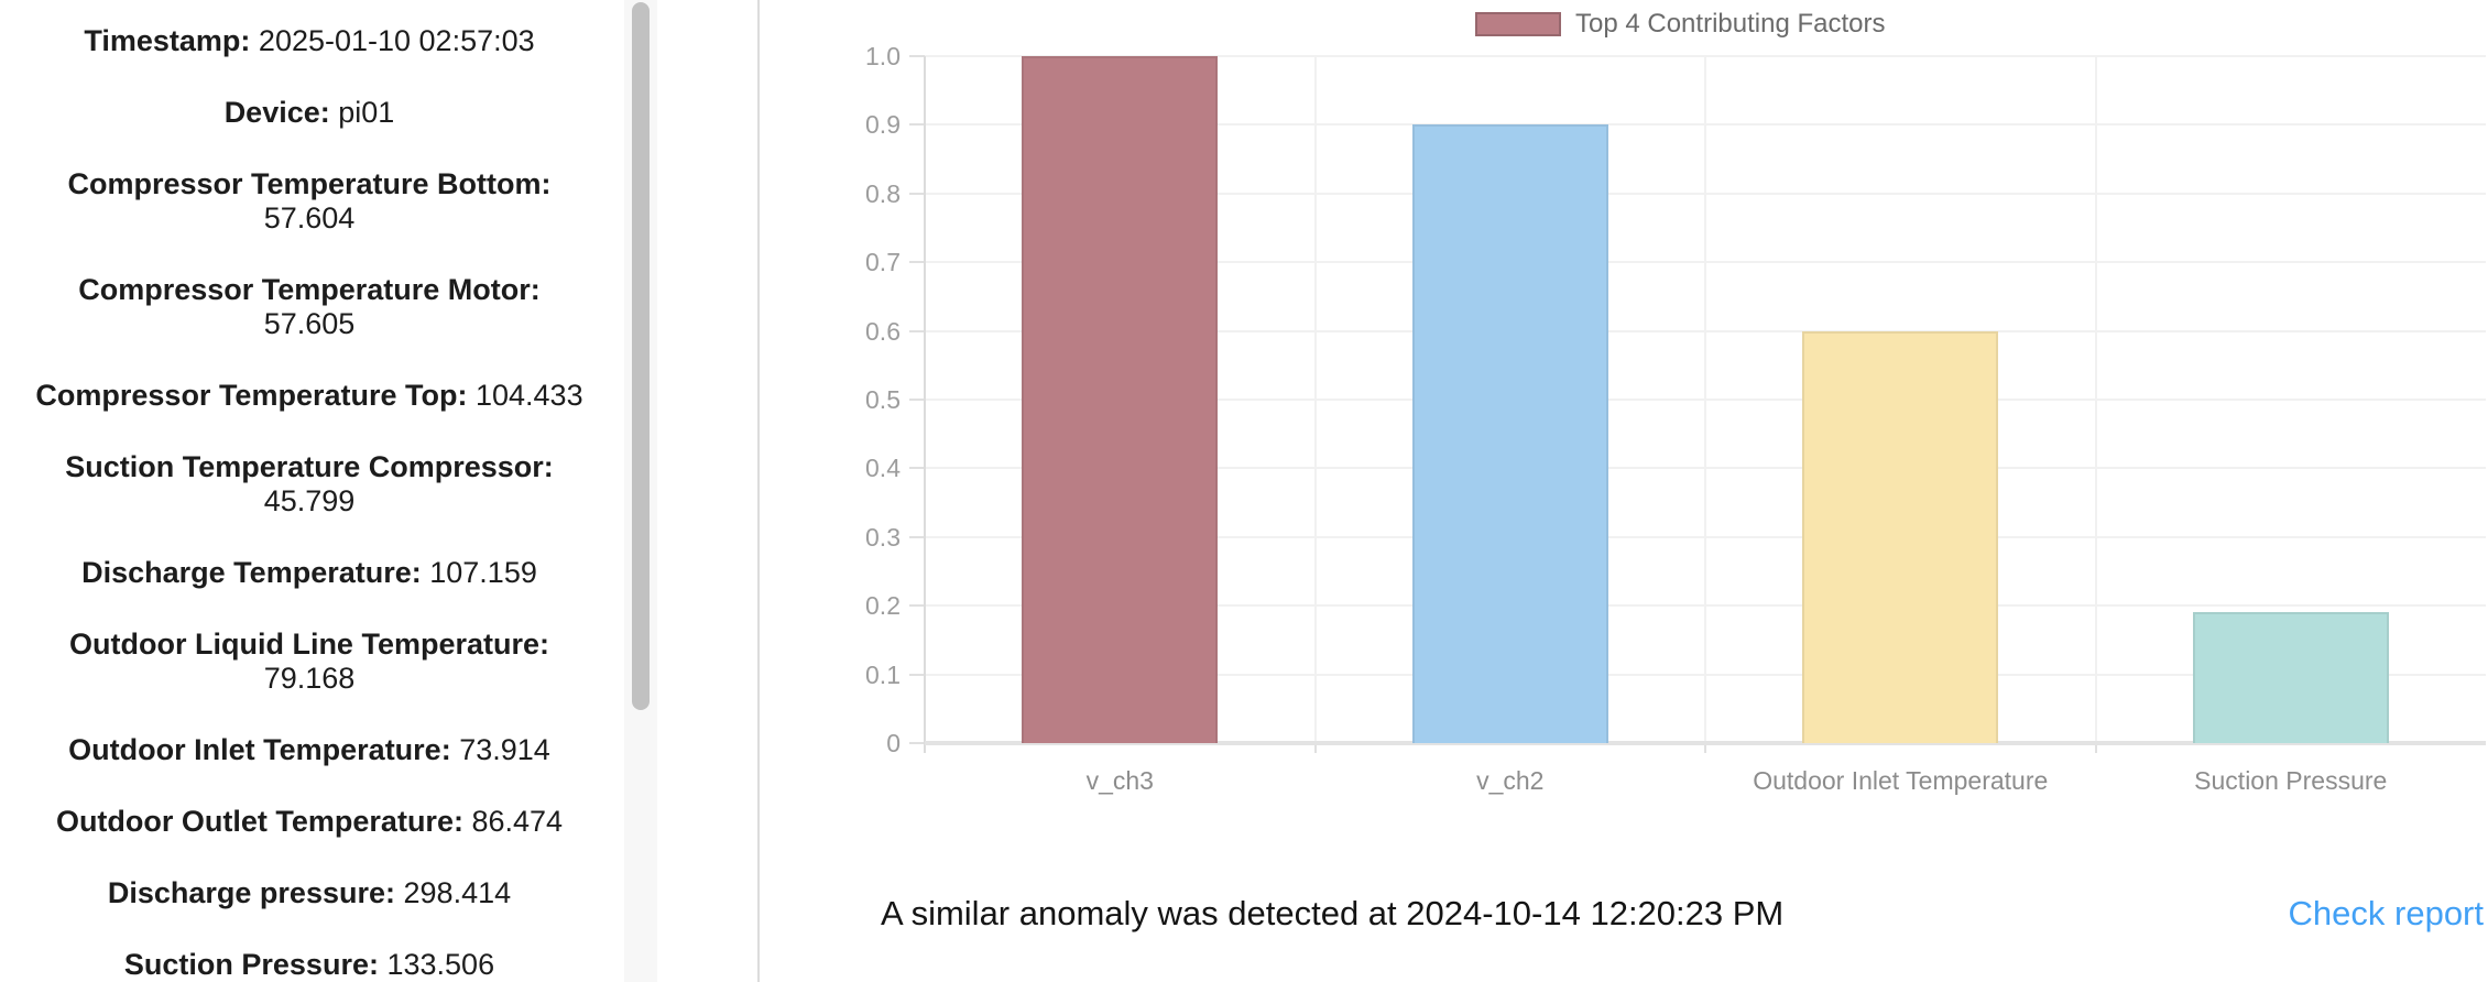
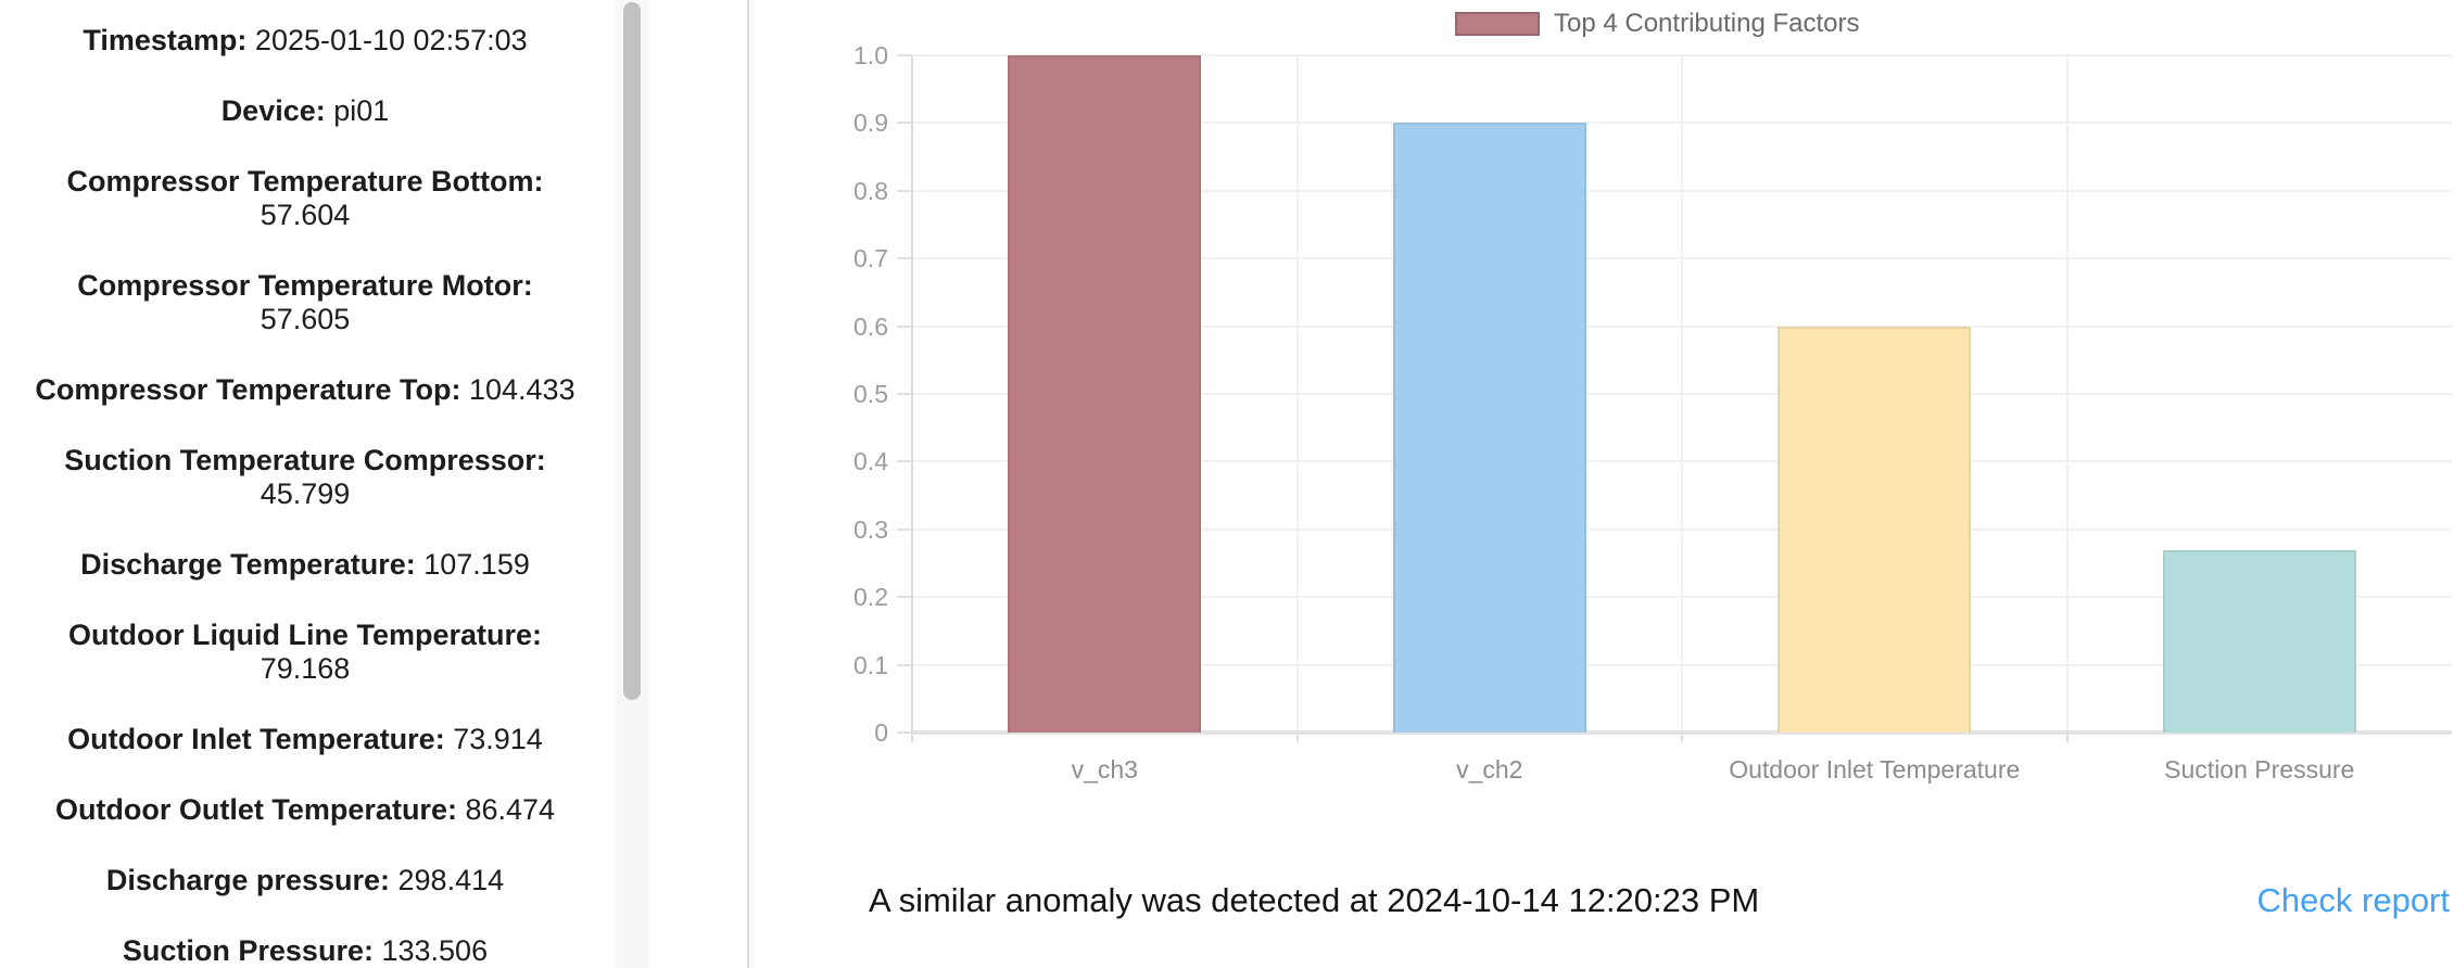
Suction Pressure: 0.19 -> 0.27
